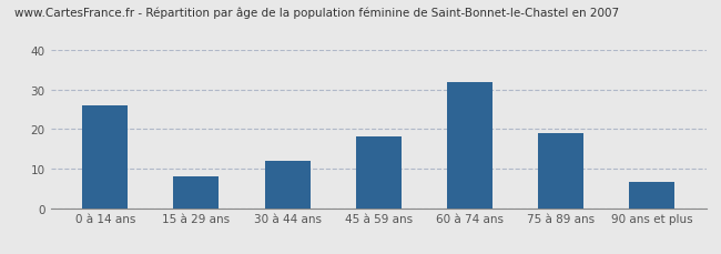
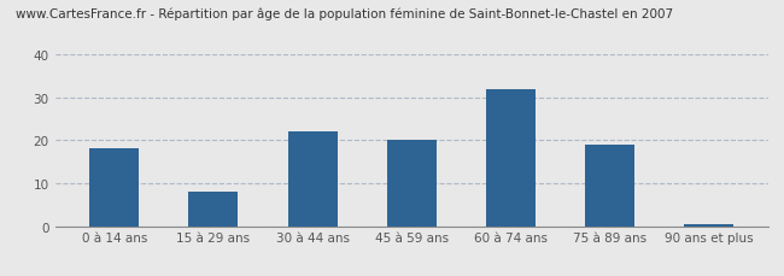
0 à 14 ans: 26.0 -> 18.0
30 à 44 ans: 12.0 -> 22.0
45 à 59 ans: 18.0 -> 20.0
90 ans et plus: 6.5 -> 0.4
